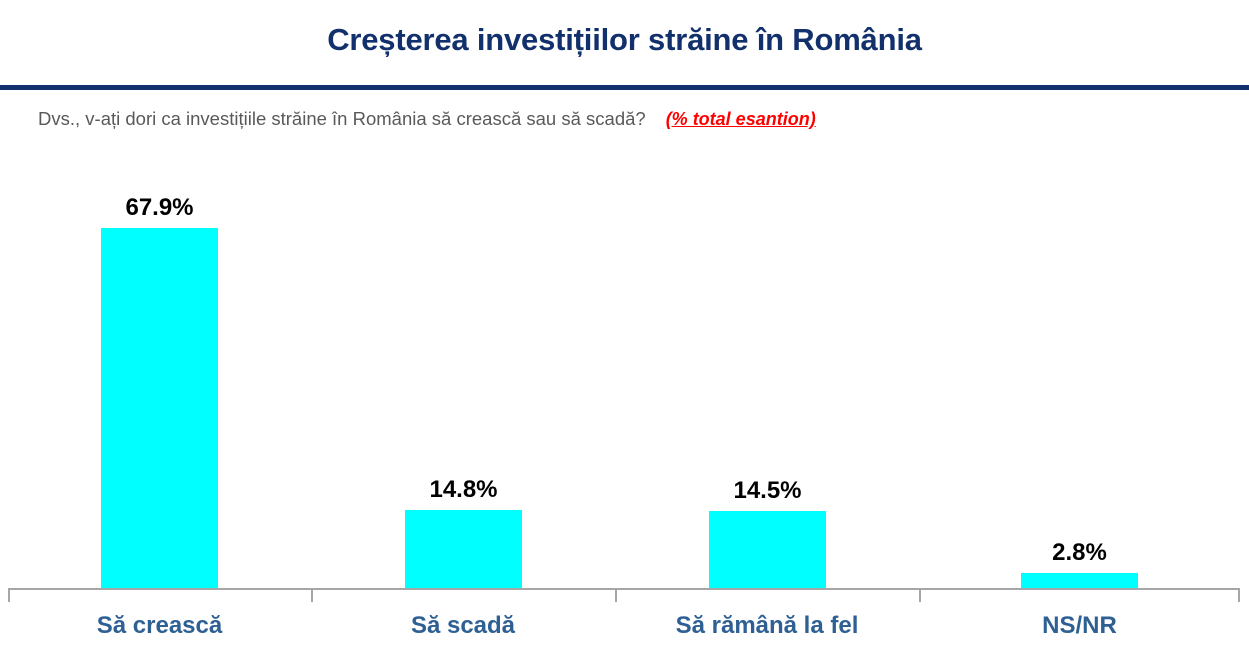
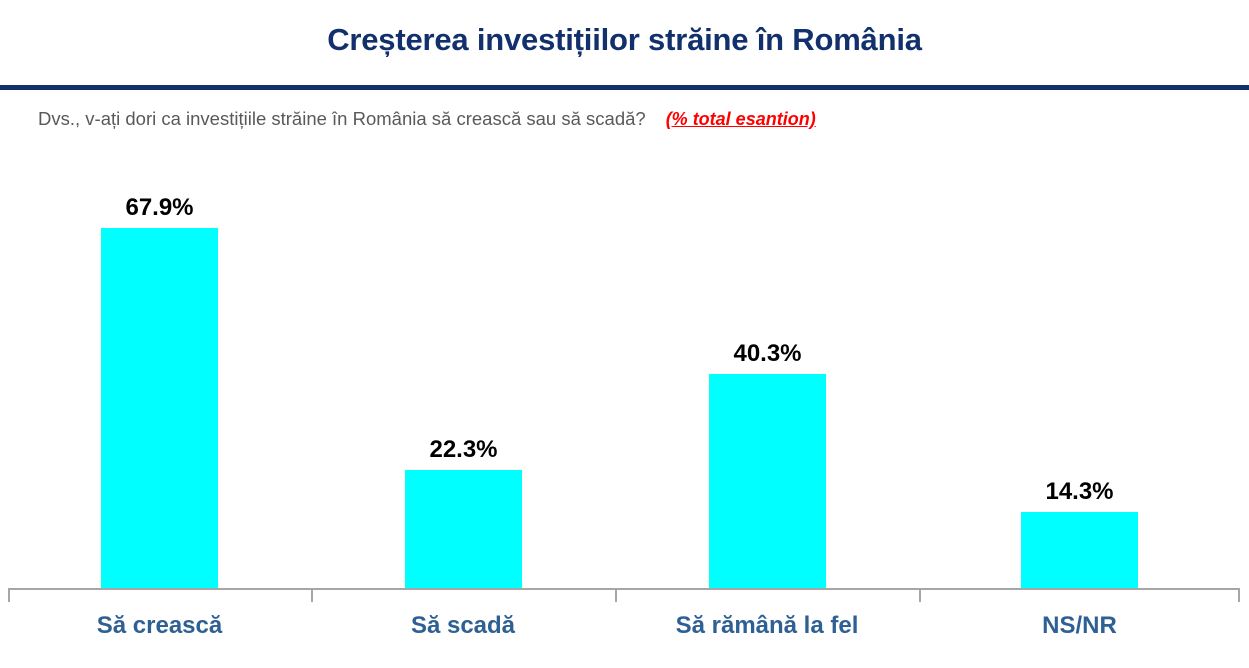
Să scadă: 14.8% -> 22.3%
Să rămână la fel: 14.5% -> 40.3%
NS/NR: 2.8% -> 14.3%
